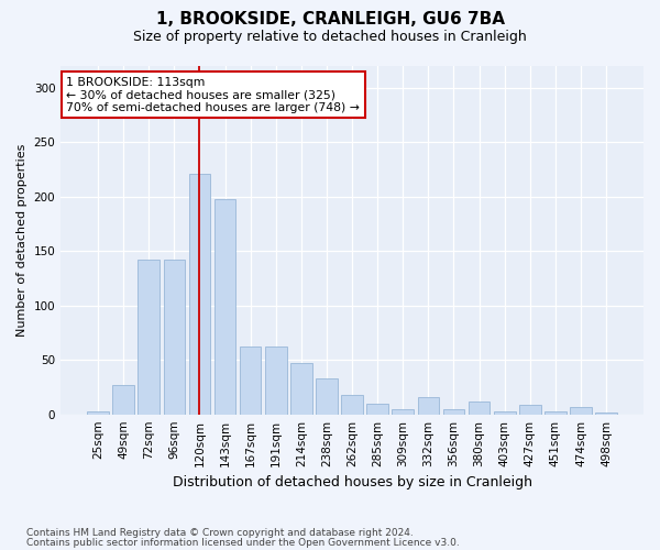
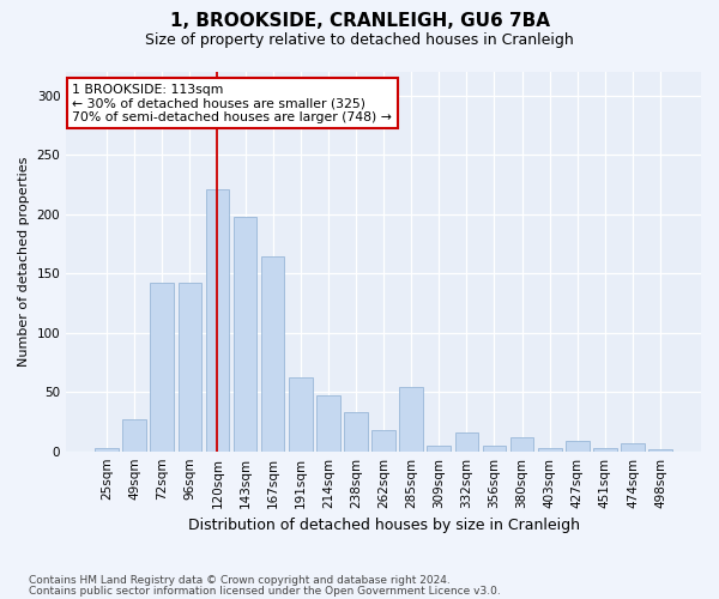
167sqm: 62 -> 164
285sqm: 10 -> 54
